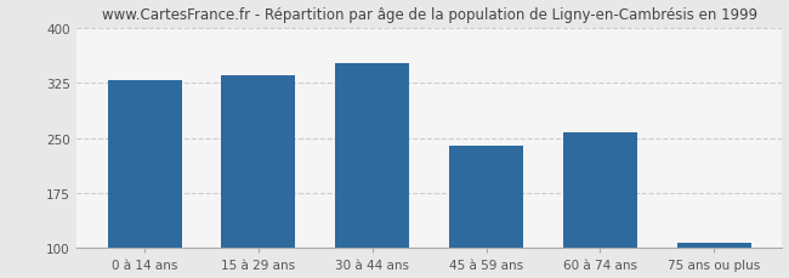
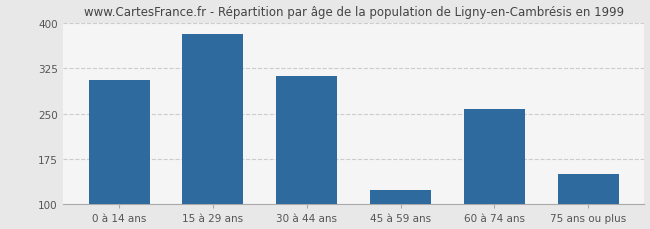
0 à 14 ans: 328 -> 306
15 à 29 ans: 336 -> 382
30 à 44 ans: 352 -> 312
45 à 59 ans: 240 -> 124
75 ans ou plus: 107 -> 150
